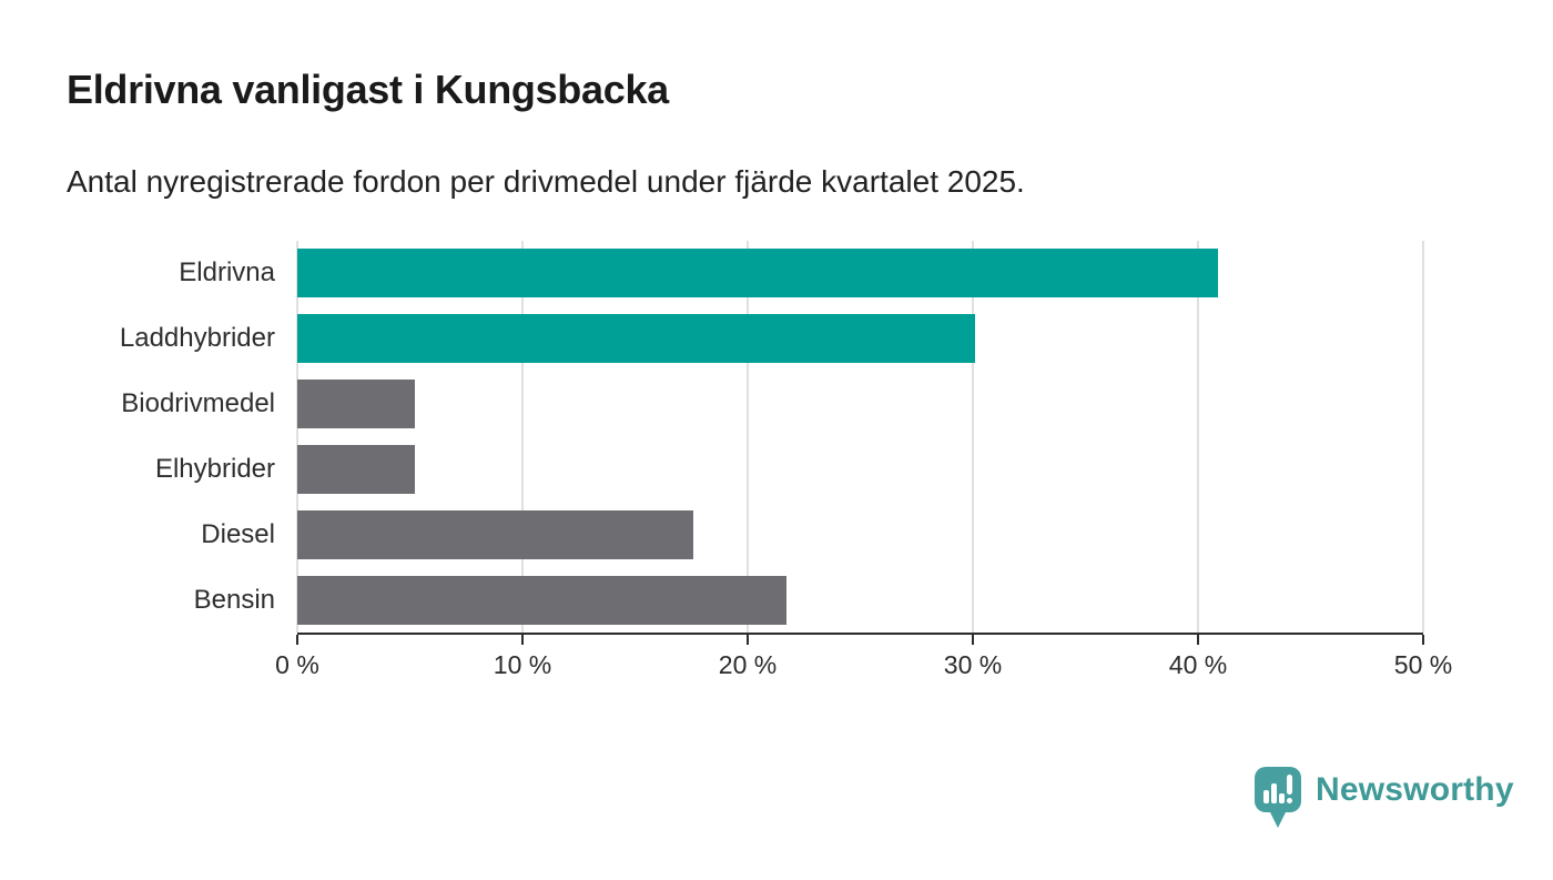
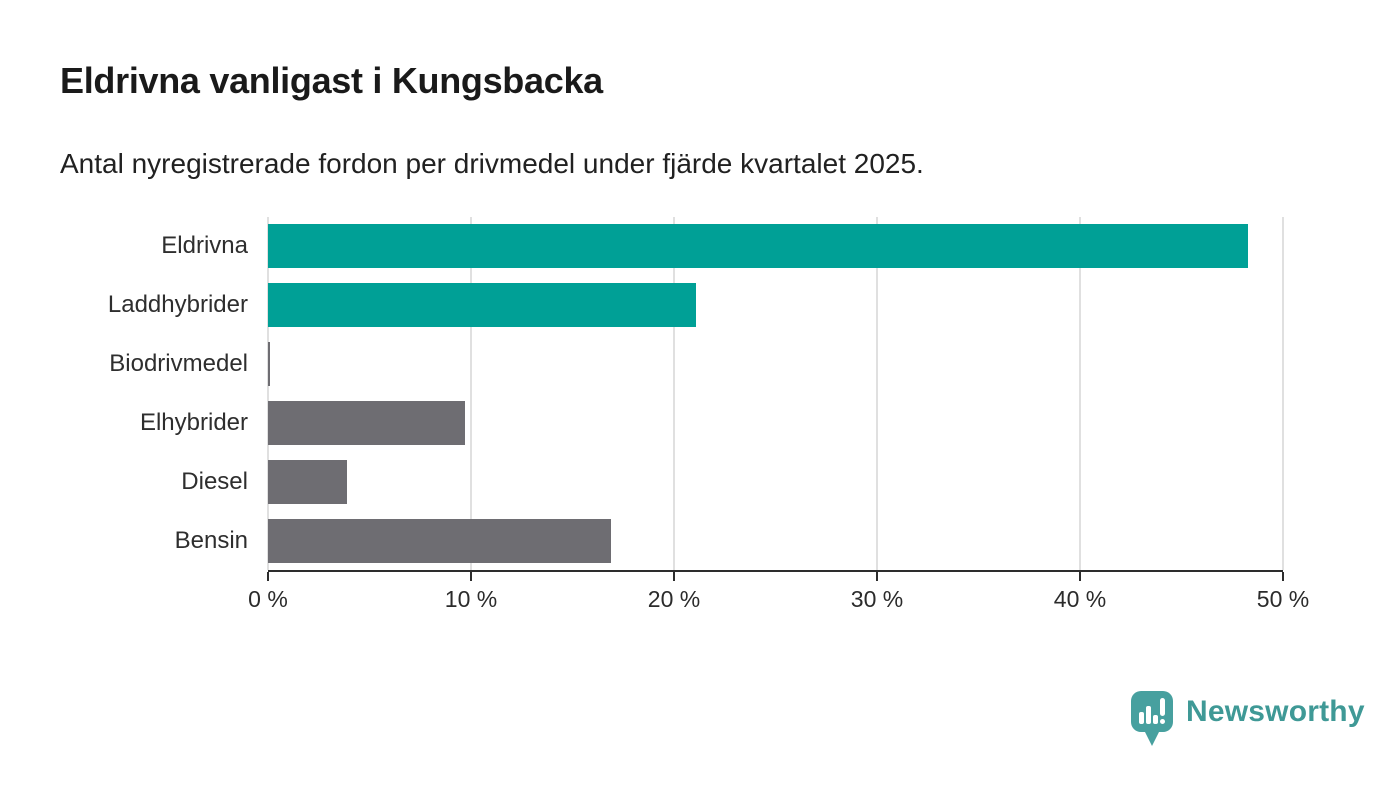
Eldrivna: 40.9% -> 48.3%
Laddhybrider: 30.1% -> 21.1%
Biodrivmedel: 5.2% -> 0.1%
Elhybrider: 5.2% -> 9.7%
Diesel: 17.6% -> 3.9%
Bensin: 21.7% -> 16.9%
